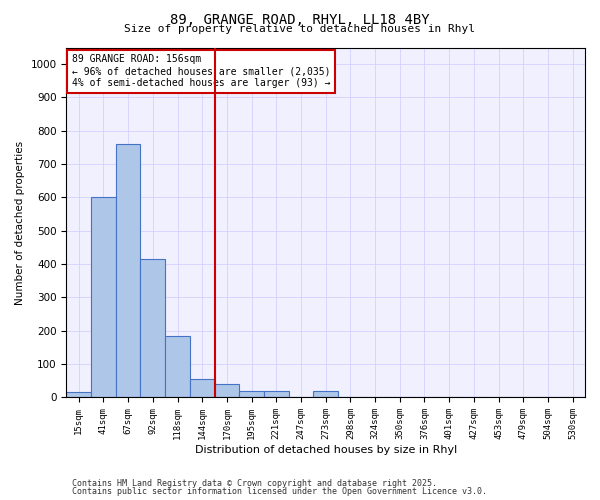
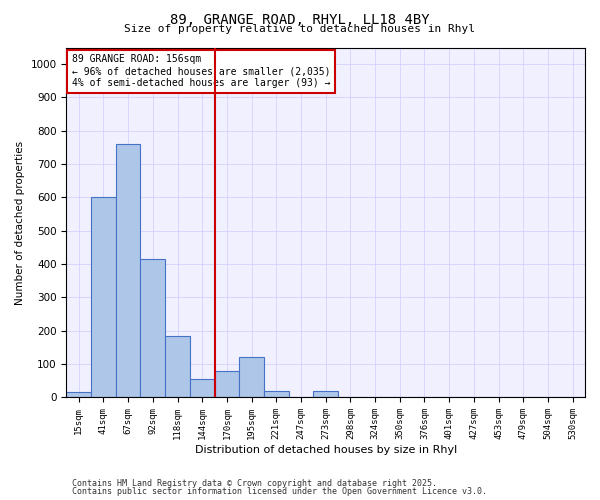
170sqm: 40 -> 80
195sqm: 20 -> 120
